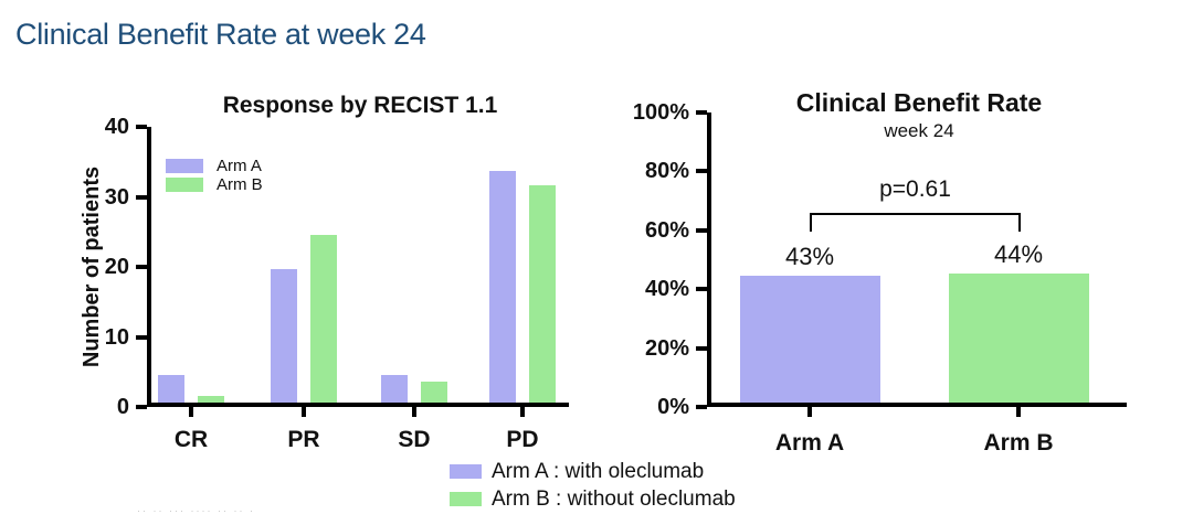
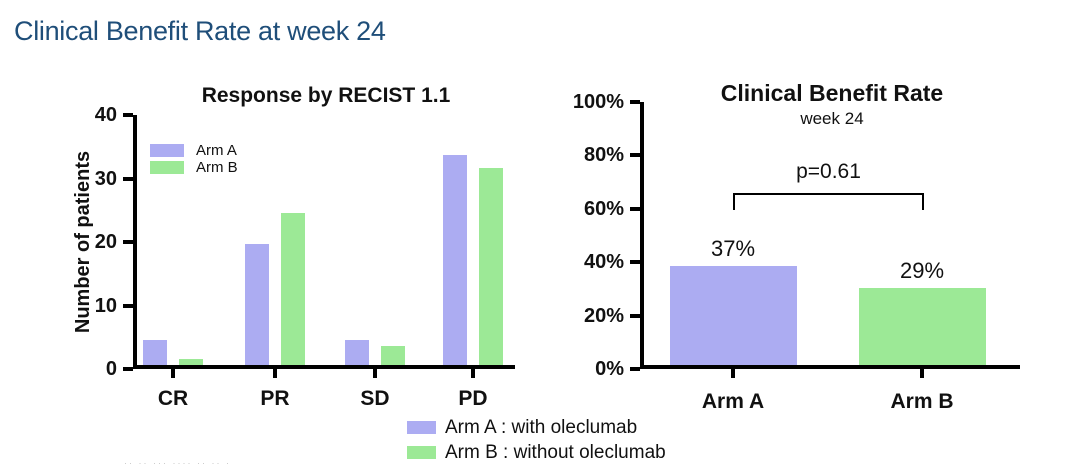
Clinical Benefit Rate/Arm A: 43% -> 37%
Clinical Benefit Rate/Arm B: 44% -> 29%
